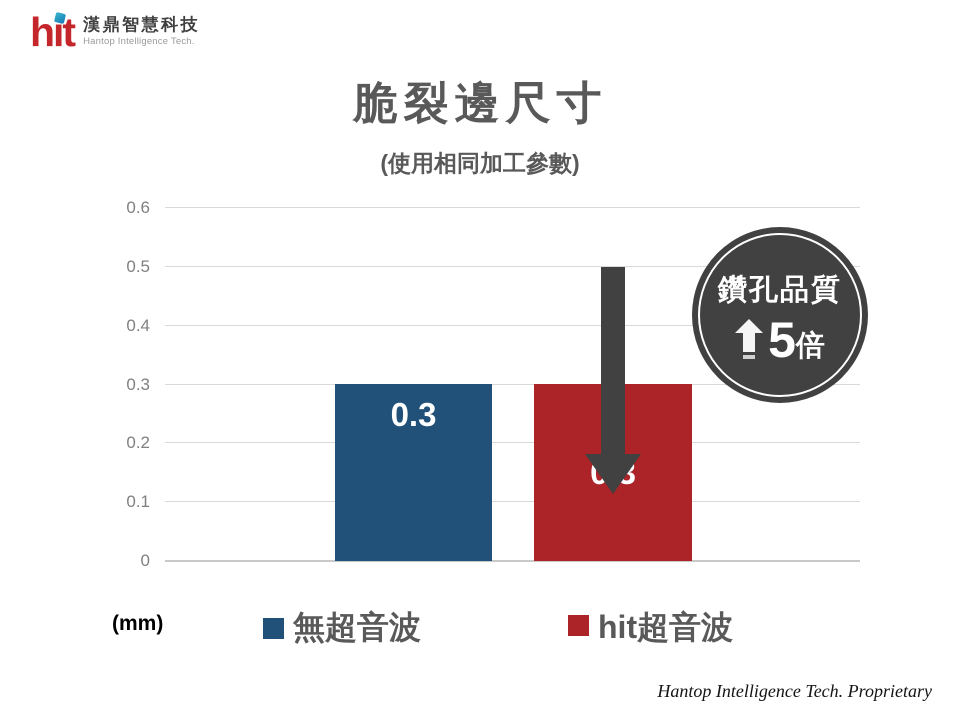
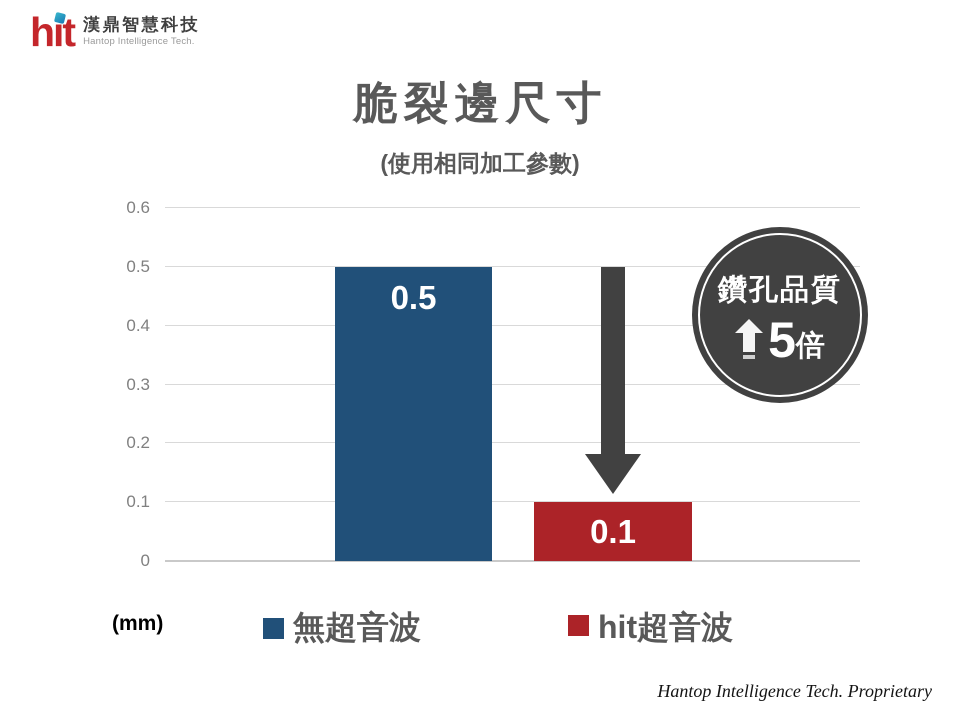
無超音波: 0.3 -> 0.5
hit超音波: 0.3 -> 0.1
